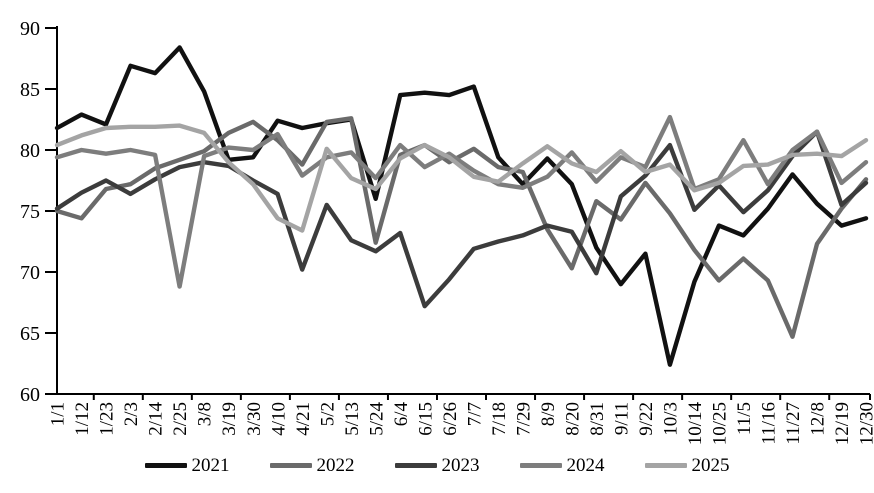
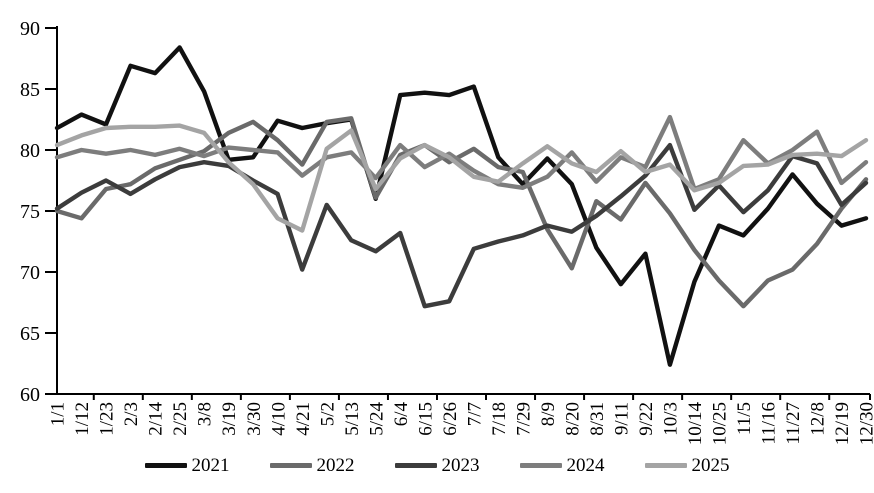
2024/2/25: 68.8 -> 80.1
2024/4/10: 81.3 -> 79.8
2025/5/13: 77.7 -> 81.6
2022/5/24: 72.4 -> 76.1
2023/6/26: 69.4 -> 67.6
2023/8/31: 69.9 -> 74.6
2022/11/5: 71.1 -> 67.2
2024/11/16: 77.2 -> 78.9
2022/11/27: 64.7 -> 70.2
2023/12/8: 81.5 -> 78.9
